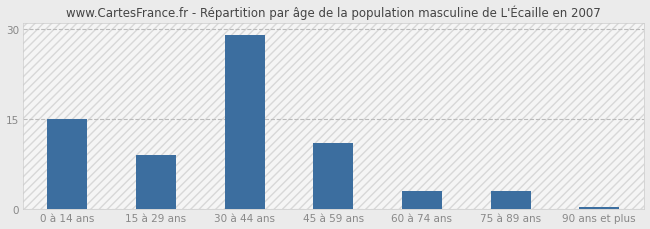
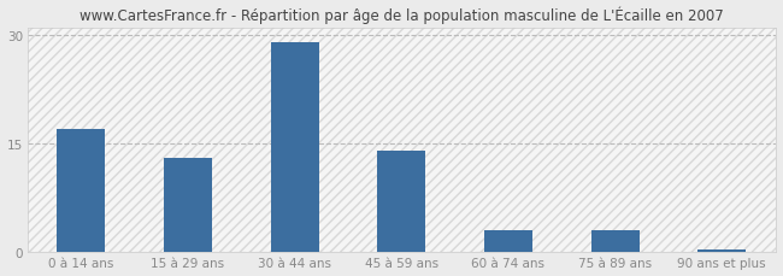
0 à 14 ans: 15.0 -> 17.0
15 à 29 ans: 9.0 -> 13.0
45 à 59 ans: 11.0 -> 14.0
